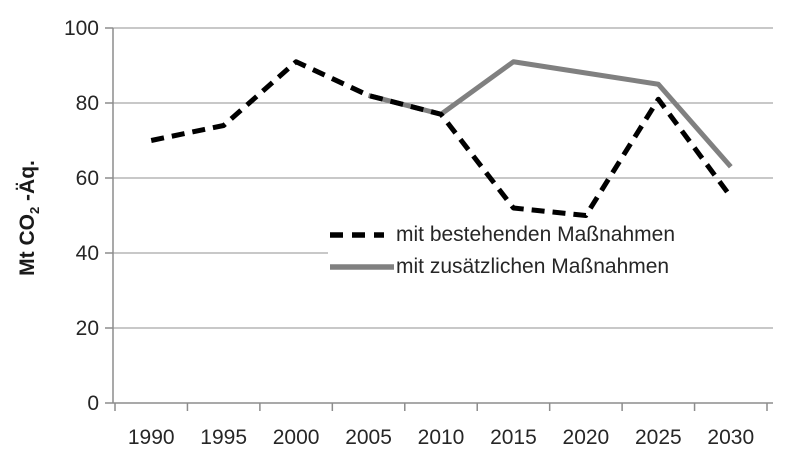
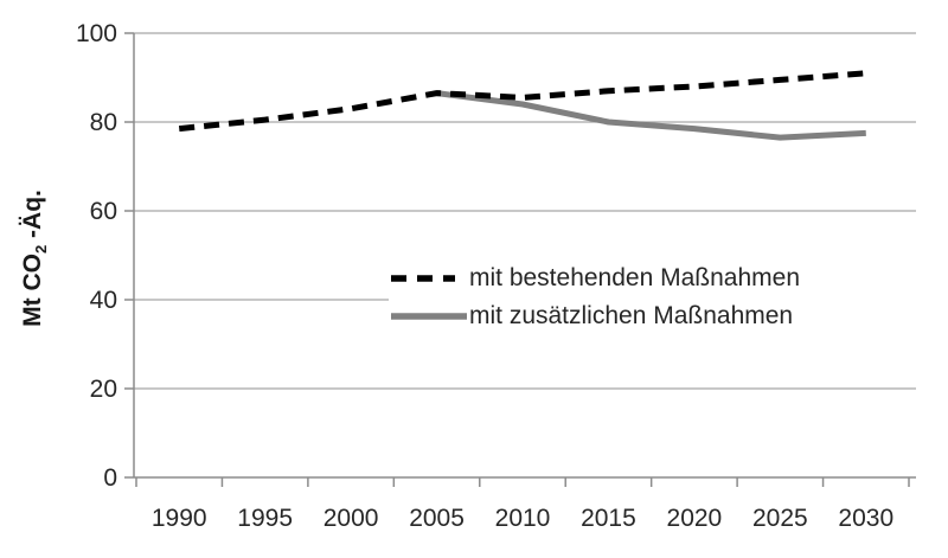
mit bestehenden Maßnahmen/1990: 70 -> 78
mit bestehenden Maßnahmen/1995: 74 -> 80
mit bestehenden Maßnahmen/2000: 91 -> 83
mit bestehenden Maßnahmen/2005: 82 -> 86
mit zusätzlichen Maßnahmen/2005: 82 -> 86
mit bestehenden Maßnahmen/2010: 77 -> 86
mit zusätzlichen Maßnahmen/2010: 77 -> 84
mit bestehenden Maßnahmen/2015: 52 -> 87
mit zusätzlichen Maßnahmen/2015: 91 -> 80
mit bestehenden Maßnahmen/2020: 50 -> 88
mit zusätzlichen Maßnahmen/2020: 88 -> 78
mit bestehenden Maßnahmen/2025: 81 -> 90
mit zusätzlichen Maßnahmen/2025: 85 -> 76
mit bestehenden Maßnahmen/2030: 55 -> 91
mit zusätzlichen Maßnahmen/2030: 63 -> 78
